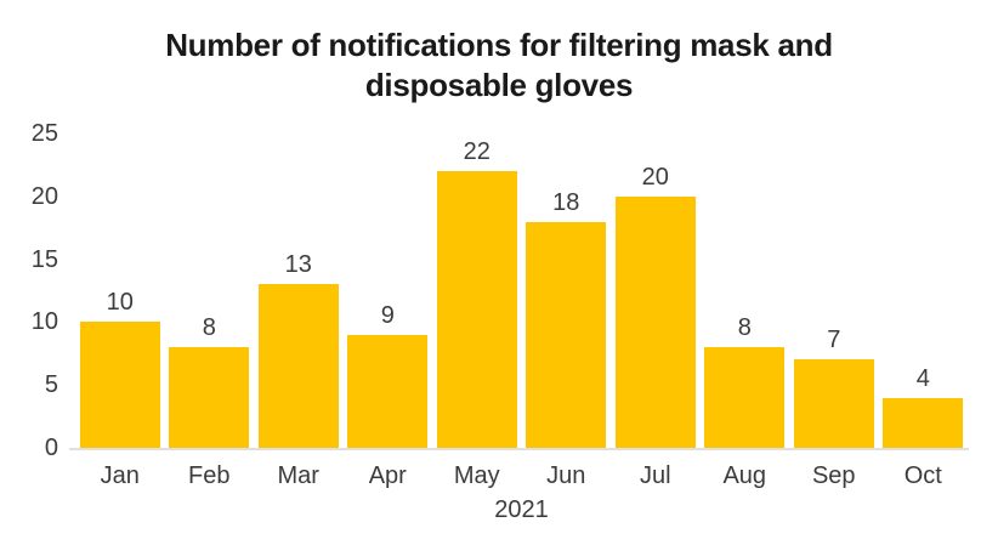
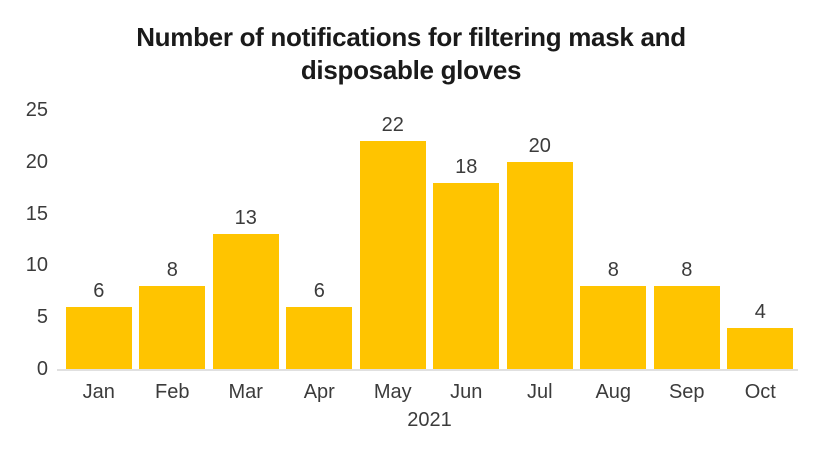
Jan: 10 -> 6
Apr: 9 -> 6
Sep: 7 -> 8
